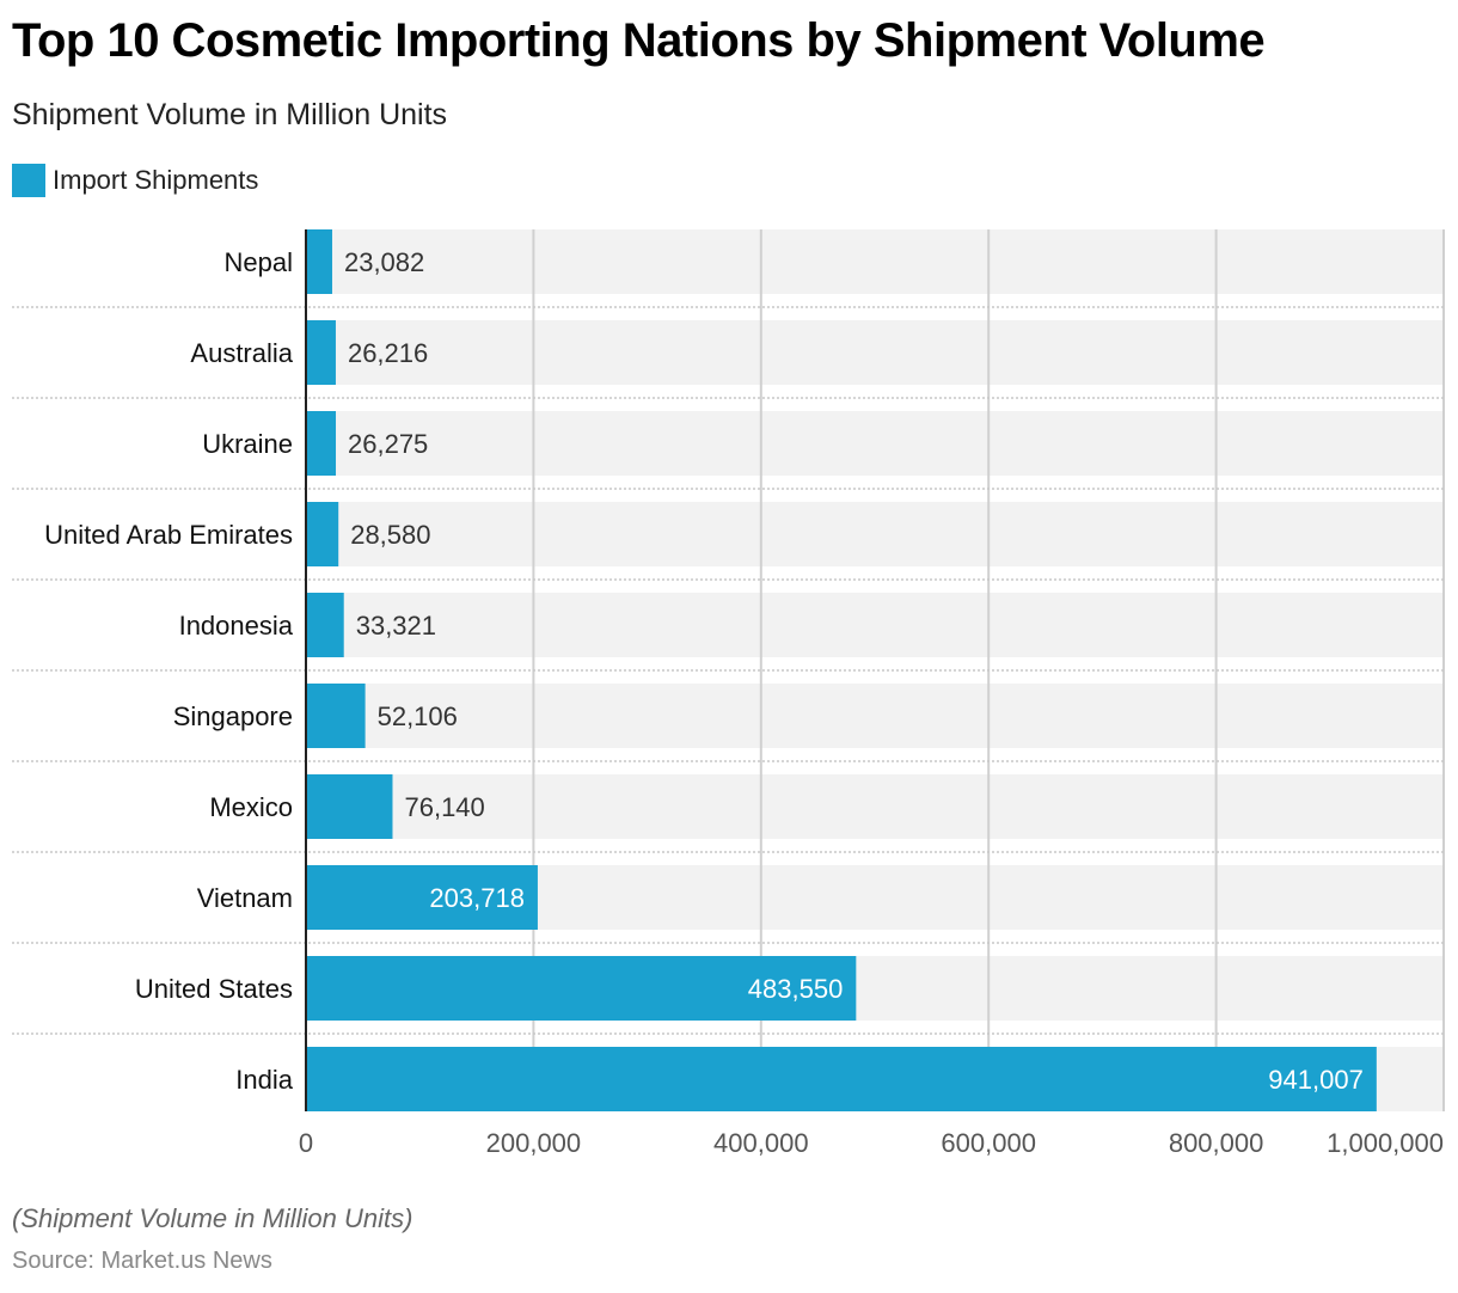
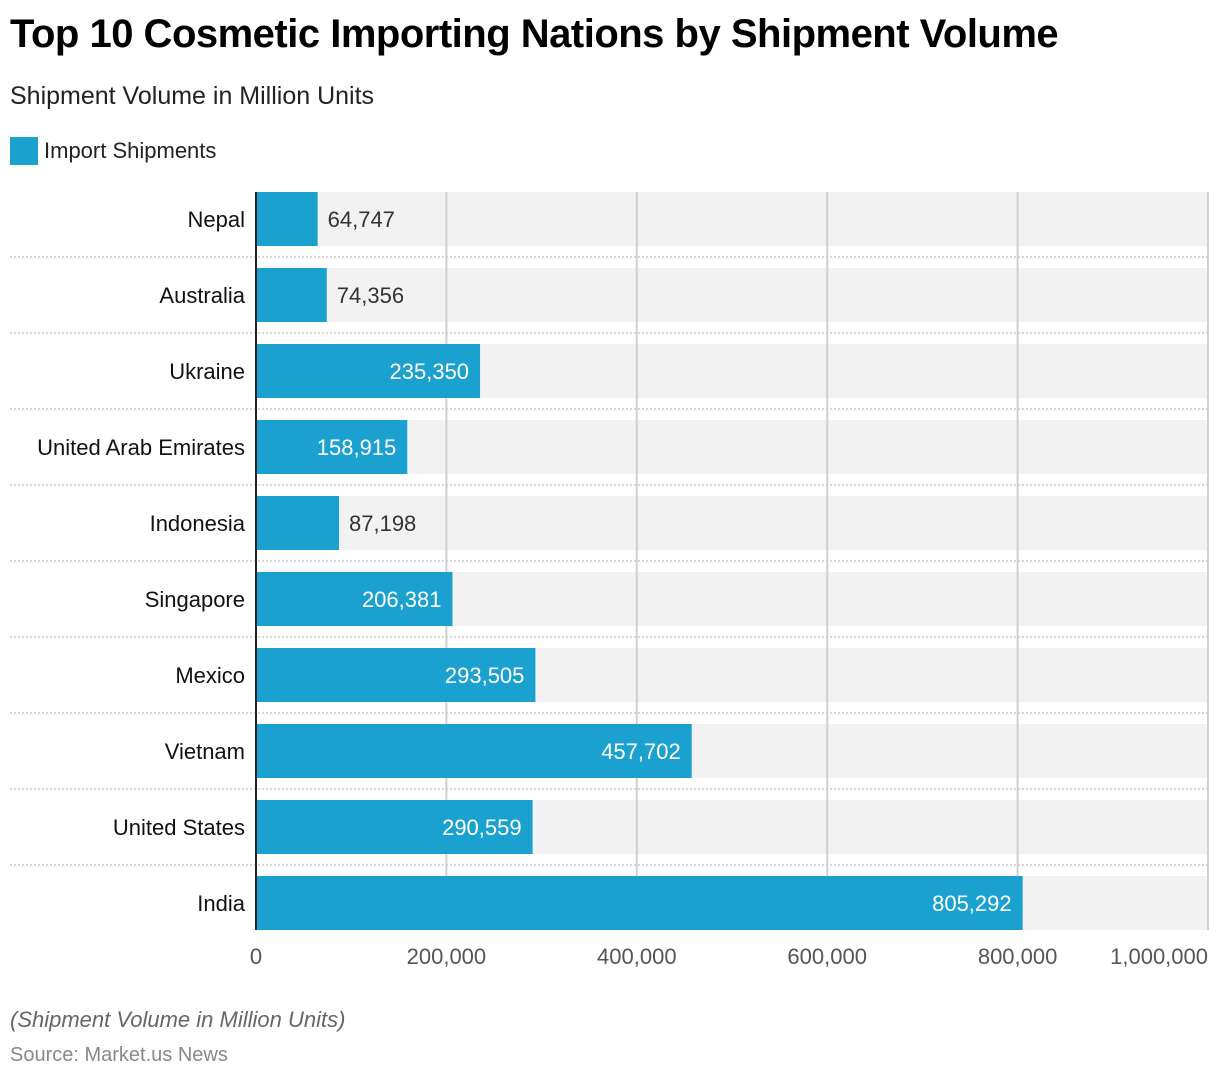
Nepal: 23,082 -> 64,747
Australia: 26,216 -> 74,356
Ukraine: 26,275 -> 235,350
United Arab Emirates: 28,580 -> 158,915
Indonesia: 33,321 -> 87,198
Singapore: 52,106 -> 206,381
Mexico: 76,140 -> 293,505
Vietnam: 203,718 -> 457,702
United States: 483,550 -> 290,559
India: 941,007 -> 805,292
